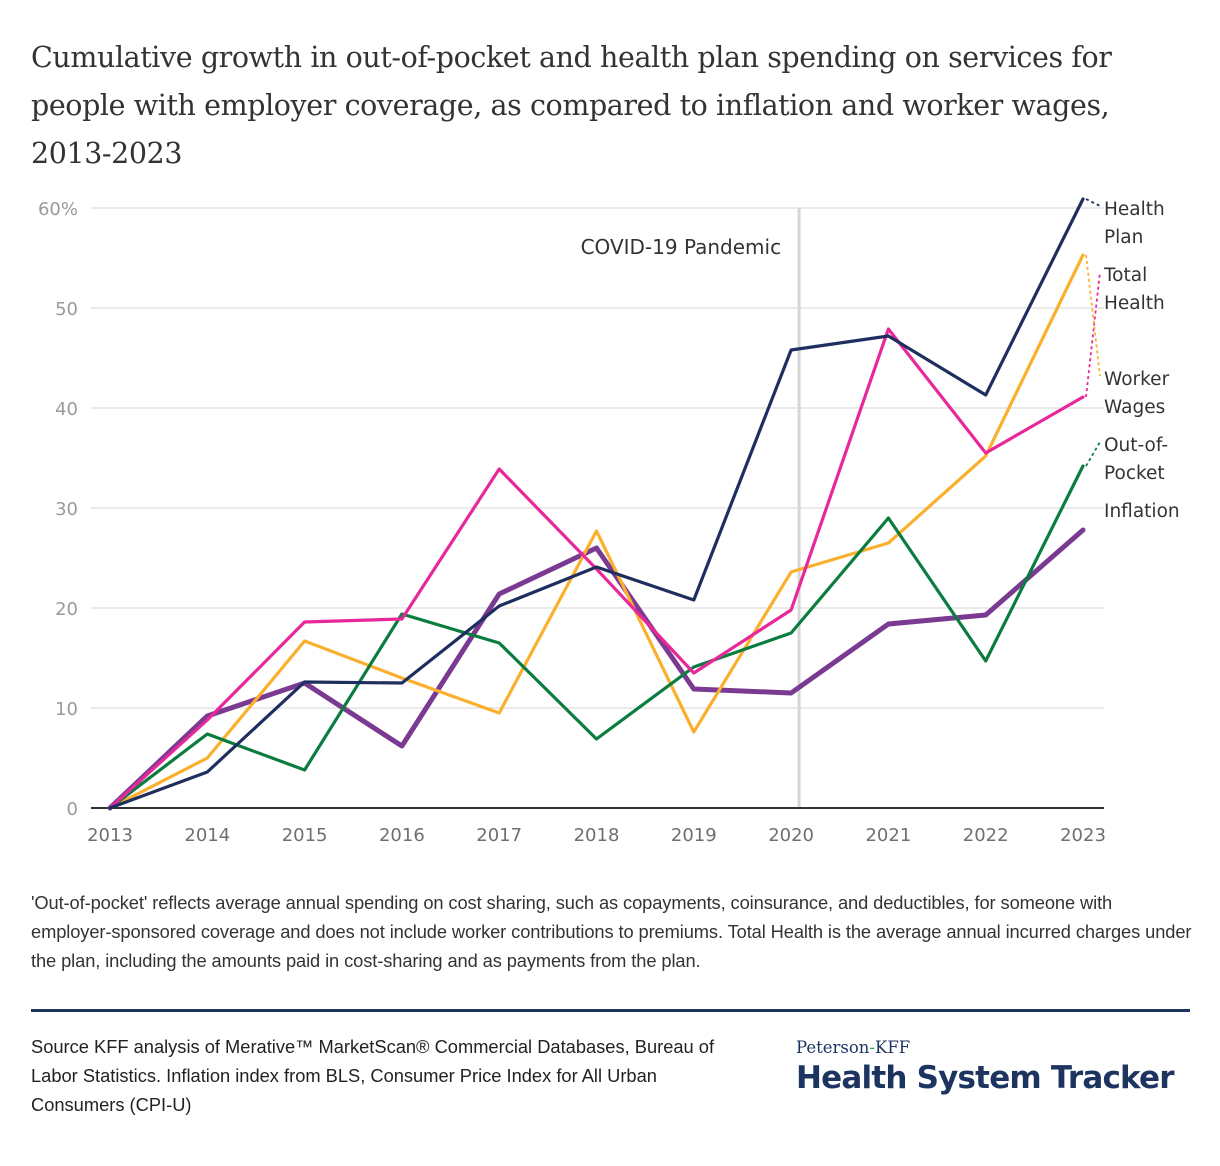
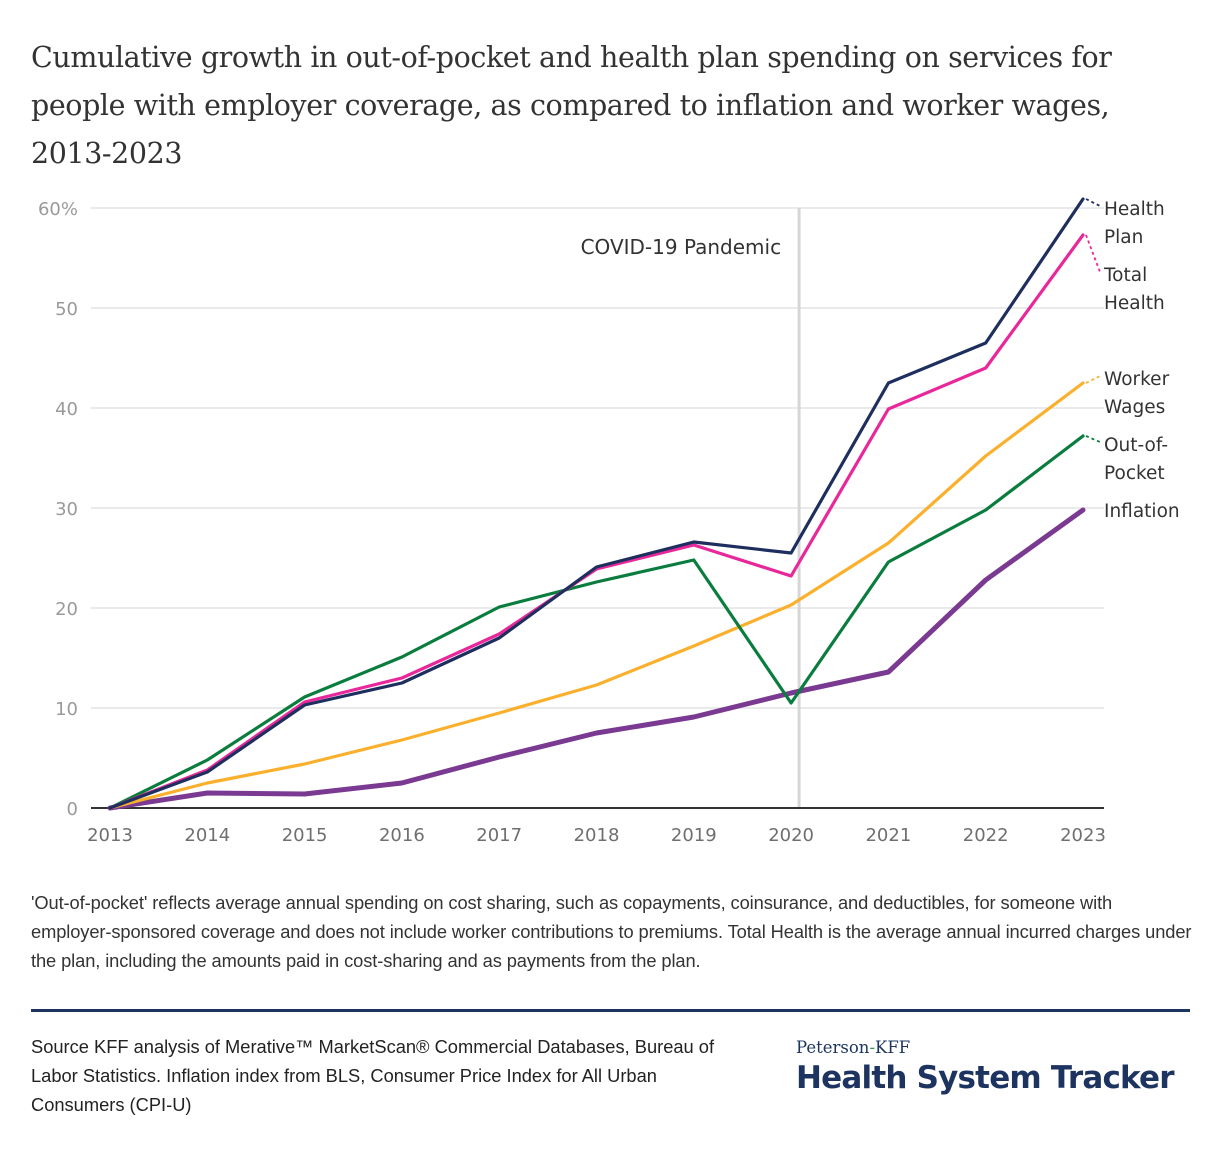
Total Health/2014: 8.8% -> 3.8%
Worker Wages/2014: 5.0% -> 2.5%
Out-of-Pocket/2014: 7.4% -> 4.8%
Inflation/2014: 9.2% -> 1.5%
Health Plan/2015: 12.6% -> 10.3%
Total Health/2015: 18.6% -> 10.6%
Worker Wages/2015: 16.7% -> 4.4%
Out-of-Pocket/2015: 3.8% -> 11.1%
Inflation/2015: 12.5% -> 1.4%
Total Health/2016: 18.9% -> 13.0%
Worker Wages/2016: 13.0% -> 6.8%
Out-of-Pocket/2016: 19.4% -> 15.1%
Inflation/2016: 6.2% -> 2.5%
Health Plan/2017: 20.2% -> 17.0%
Total Health/2017: 33.9% -> 17.4%
Out-of-Pocket/2017: 16.5% -> 20.1%
Inflation/2017: 21.4% -> 5.1%
Worker Wages/2018: 27.7% -> 12.3%
Out-of-Pocket/2018: 6.9% -> 22.6%
Inflation/2018: 26.0% -> 7.5%
Health Plan/2019: 20.8% -> 26.6%
Total Health/2019: 13.5% -> 26.3%
Worker Wages/2019: 7.6% -> 16.2%
Out-of-Pocket/2019: 14.1% -> 24.8%
Inflation/2019: 11.9% -> 9.1%
Health Plan/2020: 45.8% -> 25.5%
Total Health/2020: 19.8% -> 23.2%
Worker Wages/2020: 23.6% -> 20.3%
Out-of-Pocket/2020: 17.5% -> 10.5%
Health Plan/2021: 47.2% -> 42.5%
Total Health/2021: 47.9% -> 39.9%
Out-of-Pocket/2021: 29.0% -> 24.6%
Inflation/2021: 18.4% -> 13.6%
Health Plan/2022: 41.3% -> 46.5%
Total Health/2022: 35.5% -> 44.0%
Out-of-Pocket/2022: 14.7% -> 29.8%
Inflation/2022: 19.3% -> 22.8%
Total Health/2023: 41.1% -> 57.3%
Worker Wages/2023: 55.3% -> 42.5%
Out-of-Pocket/2023: 34.2% -> 37.2%
Inflation/2023: 27.8% -> 29.8%
